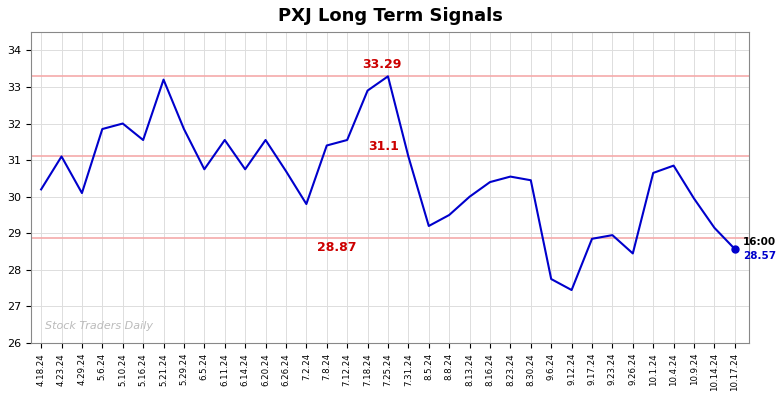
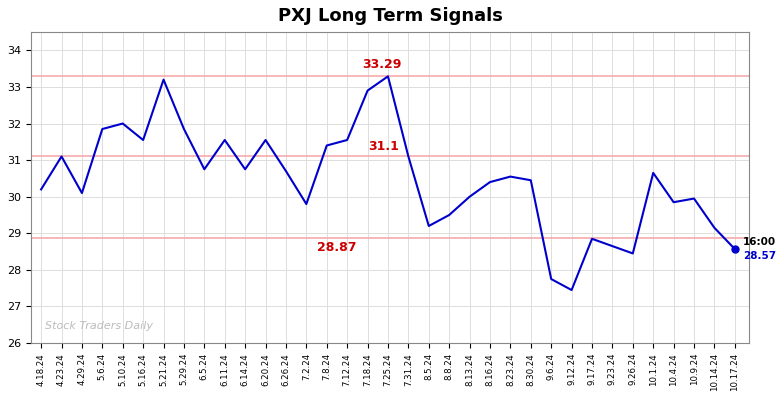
9.23.24: 28.95 -> 28.65
10.4.24: 30.85 -> 29.85
